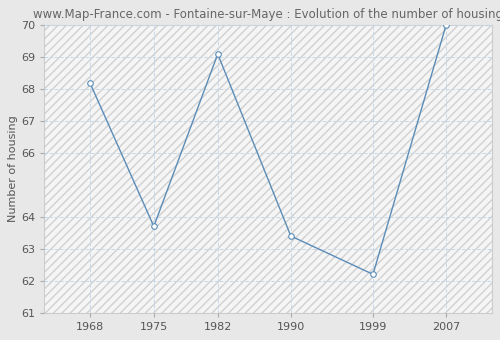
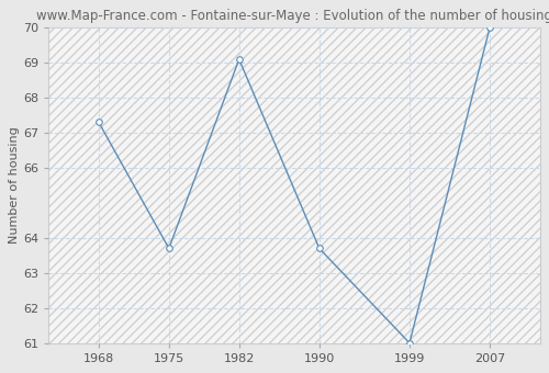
1968: 68.2 -> 67.3
1990: 63.4 -> 63.7
1999: 62.2 -> 61.0
